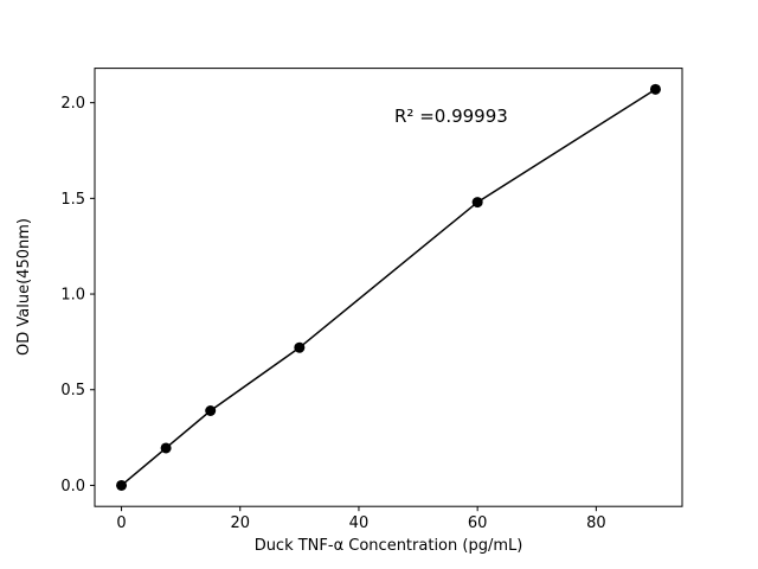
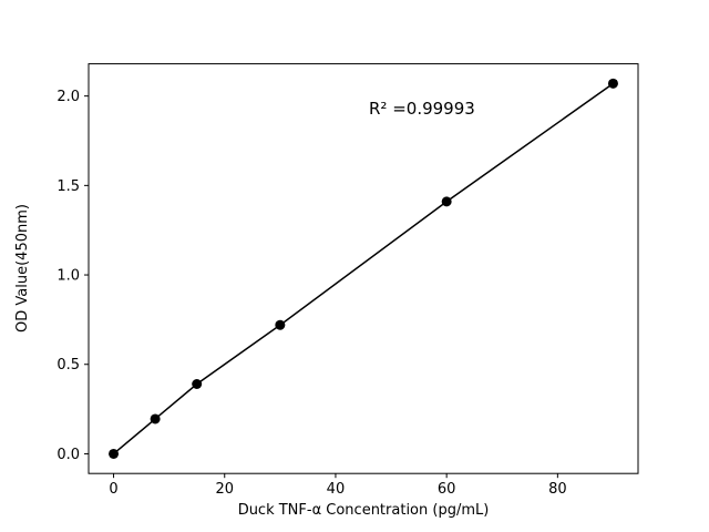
60: 1.48 -> 1.41
